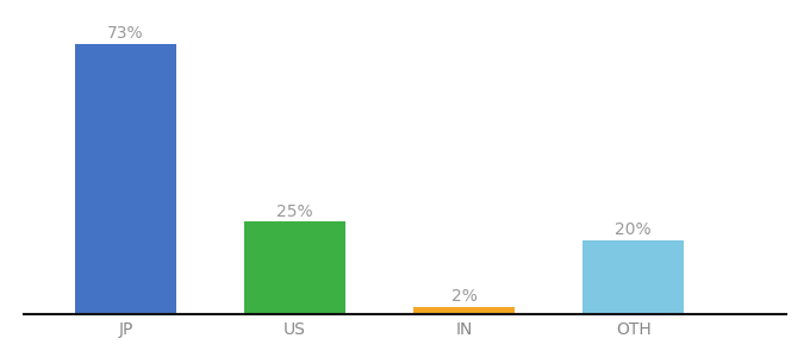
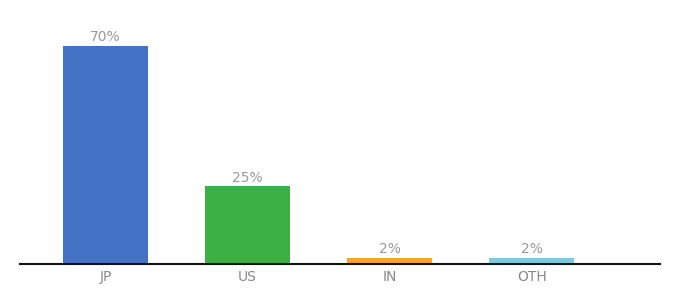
JP: 73% -> 70%
OTH: 20% -> 2%
